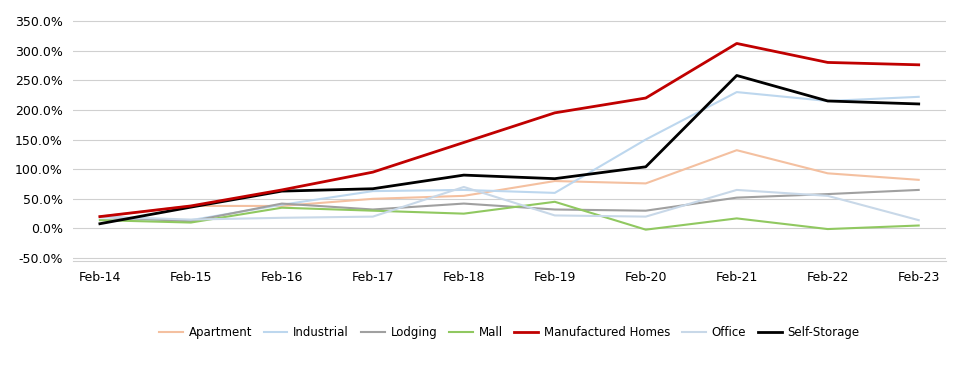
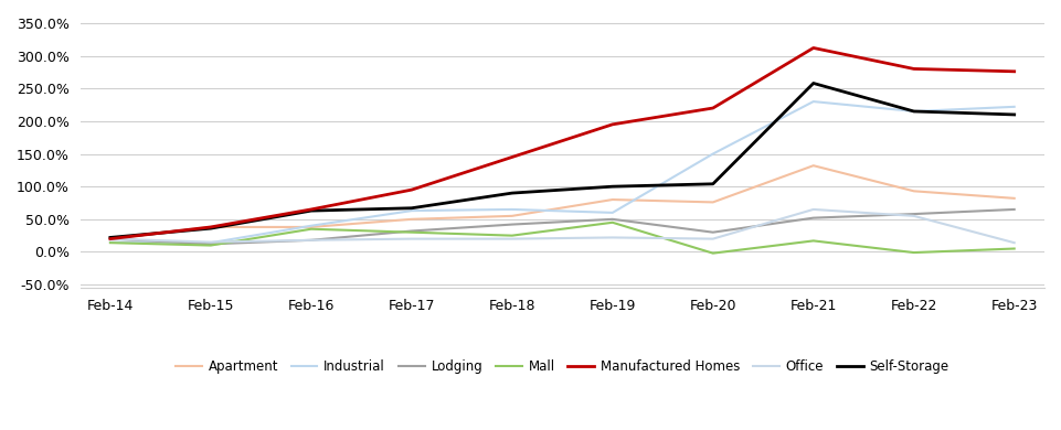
Self-Storage/Feb-14: 8% -> 22%
Lodging/Feb-16: 42% -> 18%
Office/Feb-18: 70% -> 20%
Lodging/Feb-19: 32% -> 50%
Self-Storage/Feb-19: 84% -> 100%
